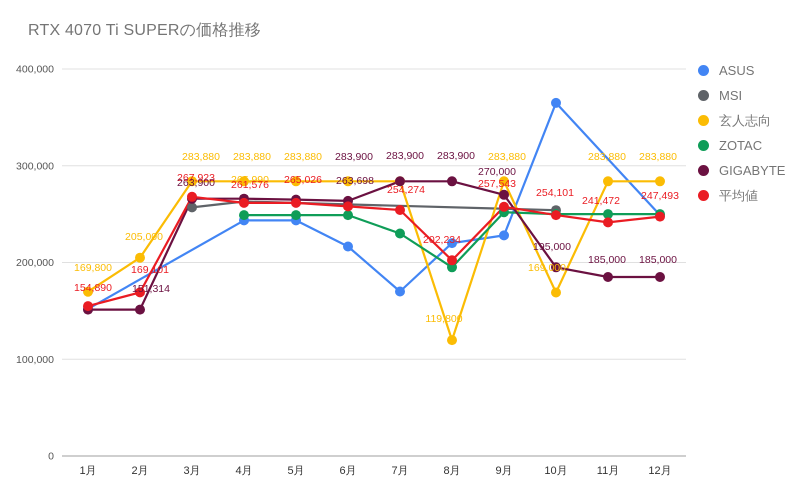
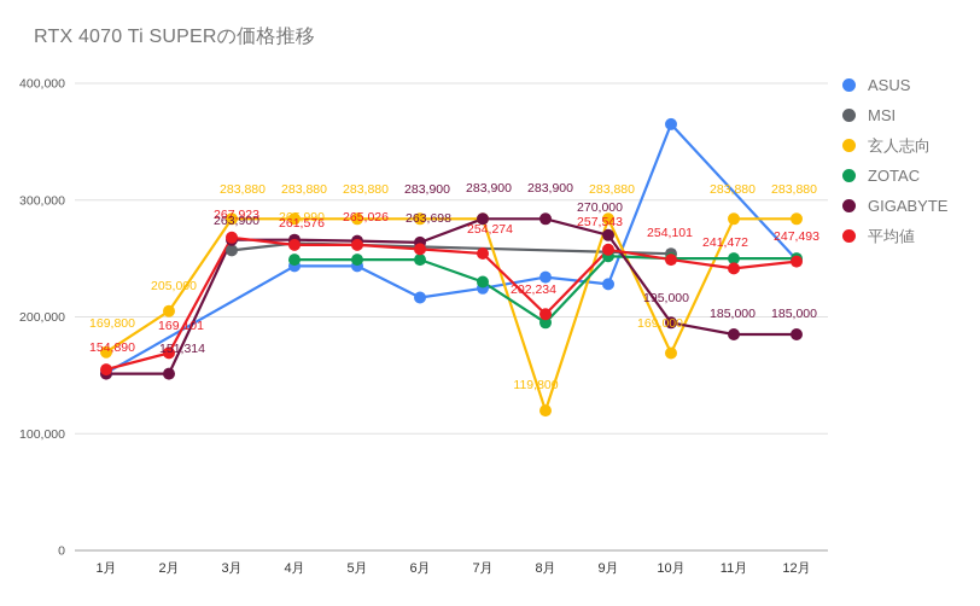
ASUS/7月: 170000 -> 220000
ASUS/8月: 220000 -> 230000
